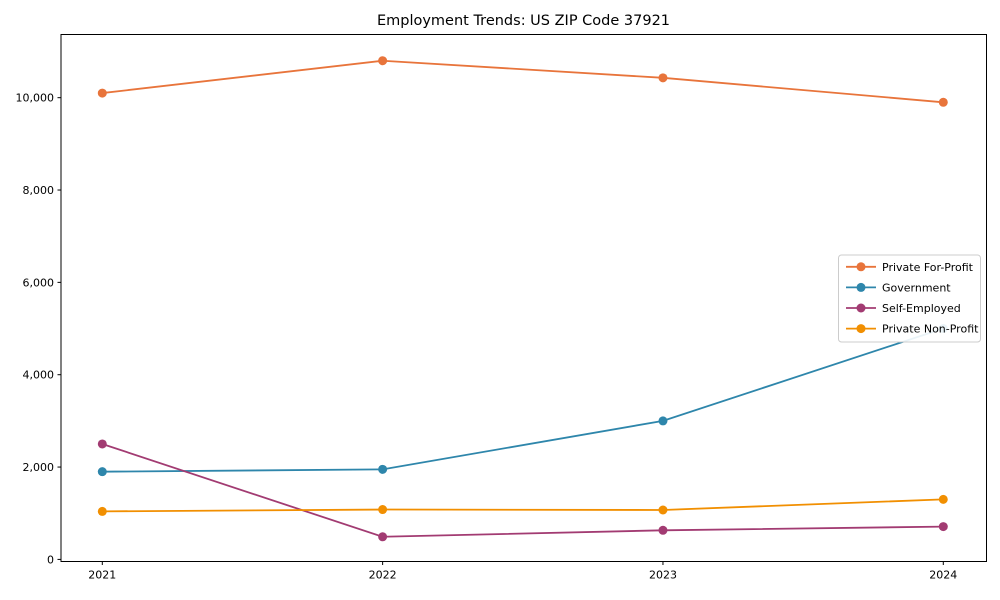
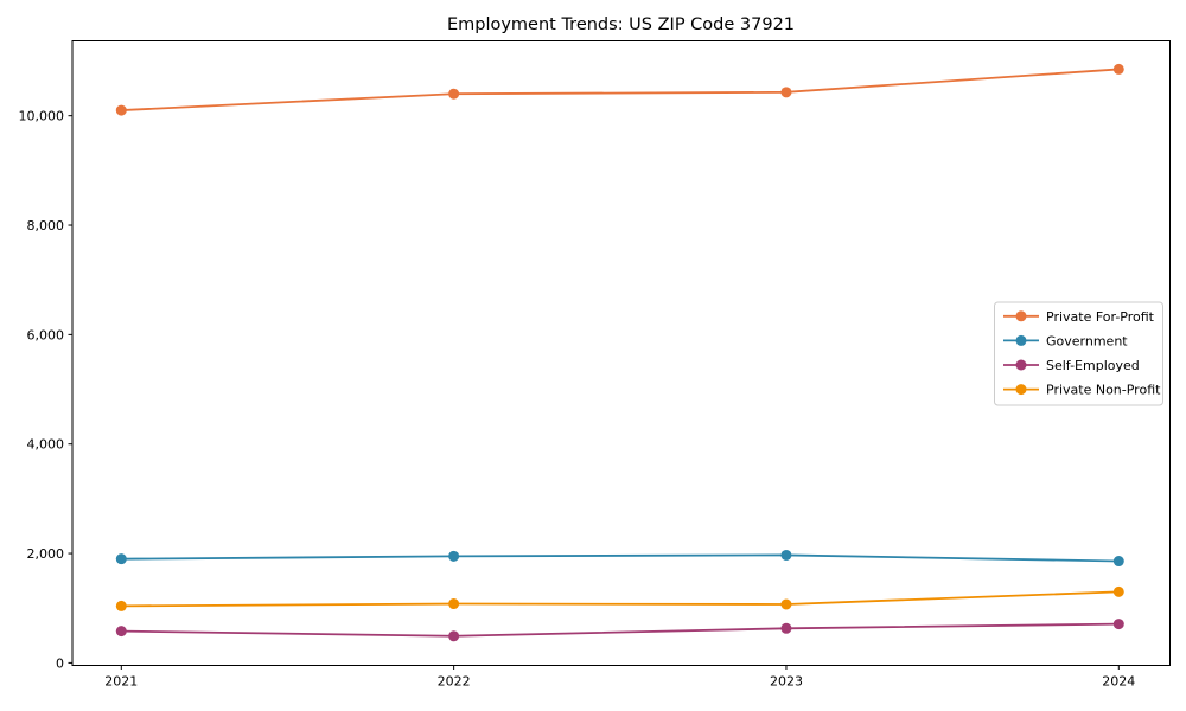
Self-Employed/2021: 2500 -> 600
Private For-Profit/2022: 10800 -> 10400
Government/2023: 3000 -> 2000
Private For-Profit/2024: 9900 -> 10800
Government/2024: 5000 -> 1900
